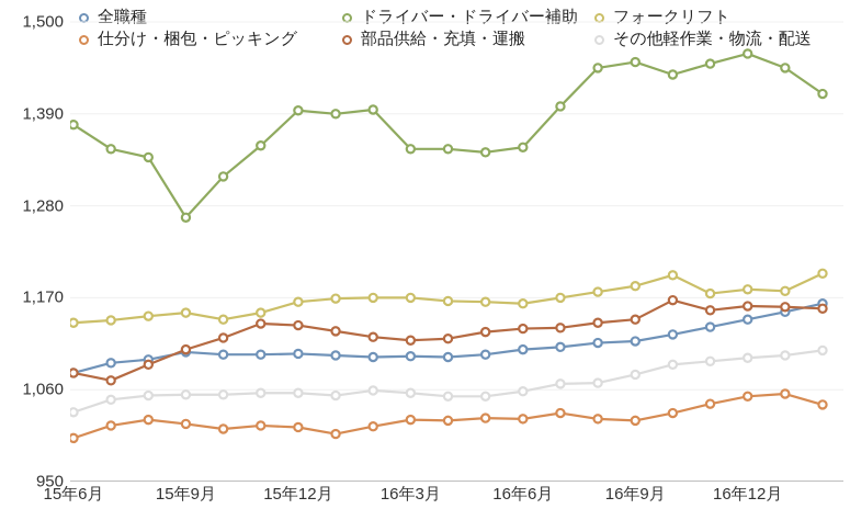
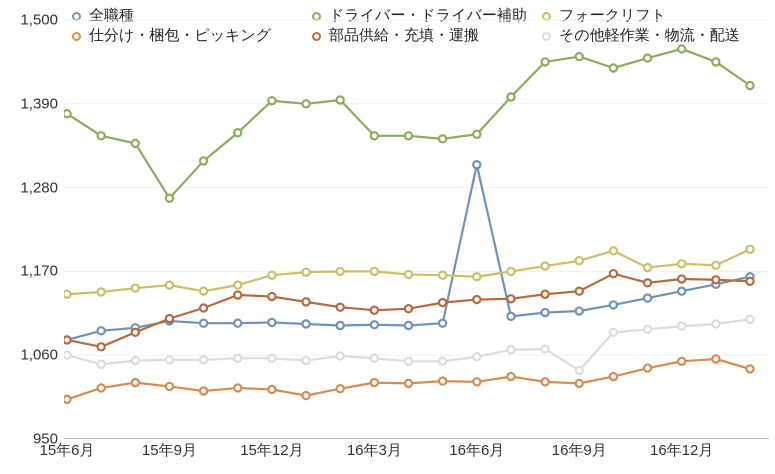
その他軽作業・物流・配送/15年6月: 1030 -> 1060
全職種/16年6月: 1110 -> 1310
その他軽作業・物流・配送/16年9月: 1080 -> 1040
